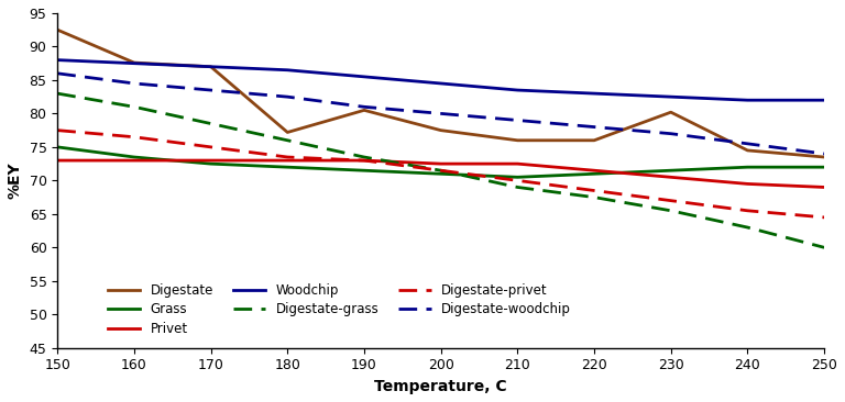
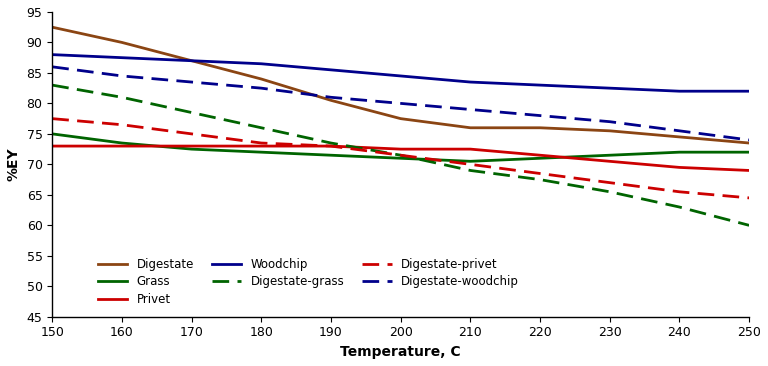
Digestate/160: 87.6 -> 90.0
Digestate/180: 77.2 -> 84.0
Digestate/230: 80.2 -> 75.5
